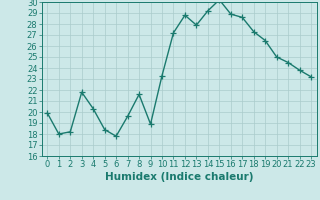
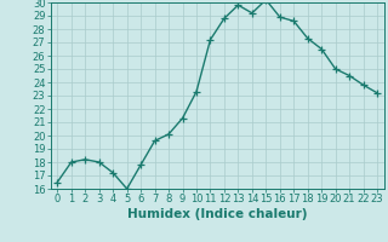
0: 19.9 -> 16.5
3: 21.8 -> 18.0
4: 20.3 -> 17.2
5: 18.4 -> 16.0
8: 21.6 -> 20.1
9: 18.9 -> 21.3
13: 27.9 -> 29.8
